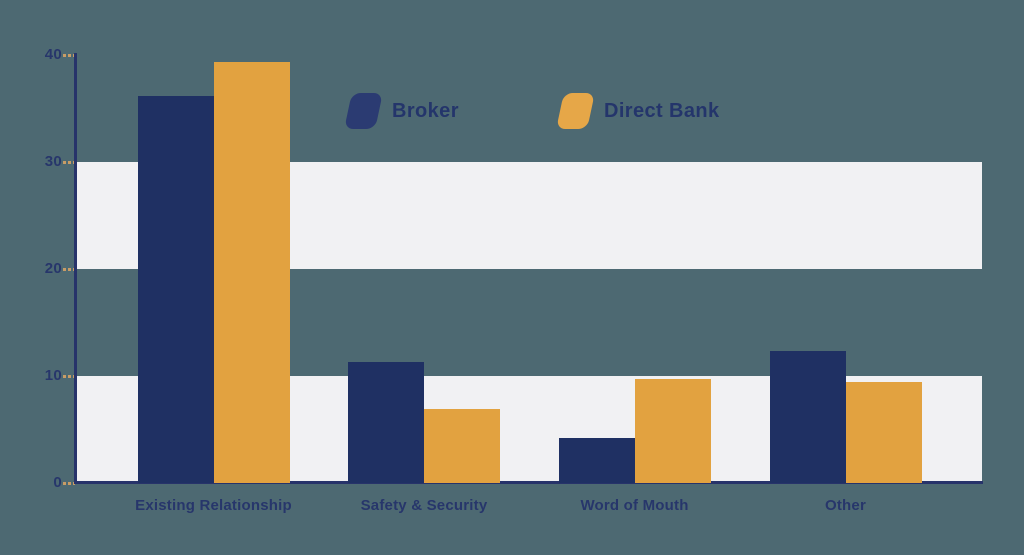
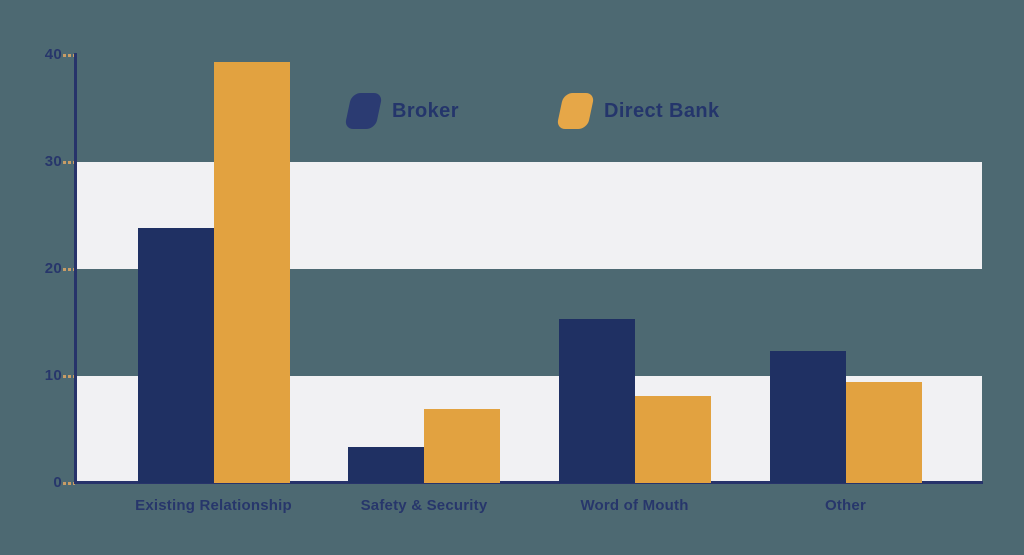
Broker/Existing Relationship: 36.2 -> 23.8
Broker/Safety & Security: 11.3 -> 3.4
Broker/Word of Mouth: 4.2 -> 15.3
Direct Bank/Word of Mouth: 9.7 -> 8.1
